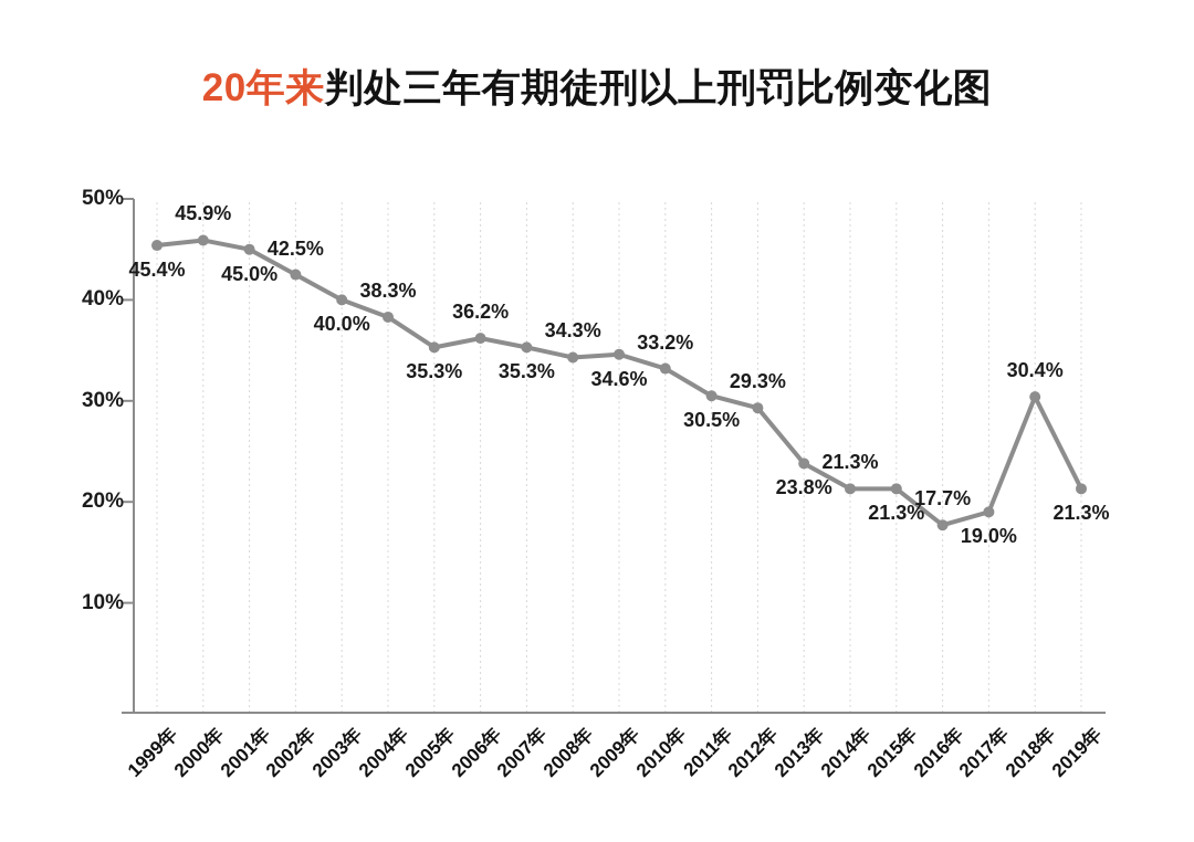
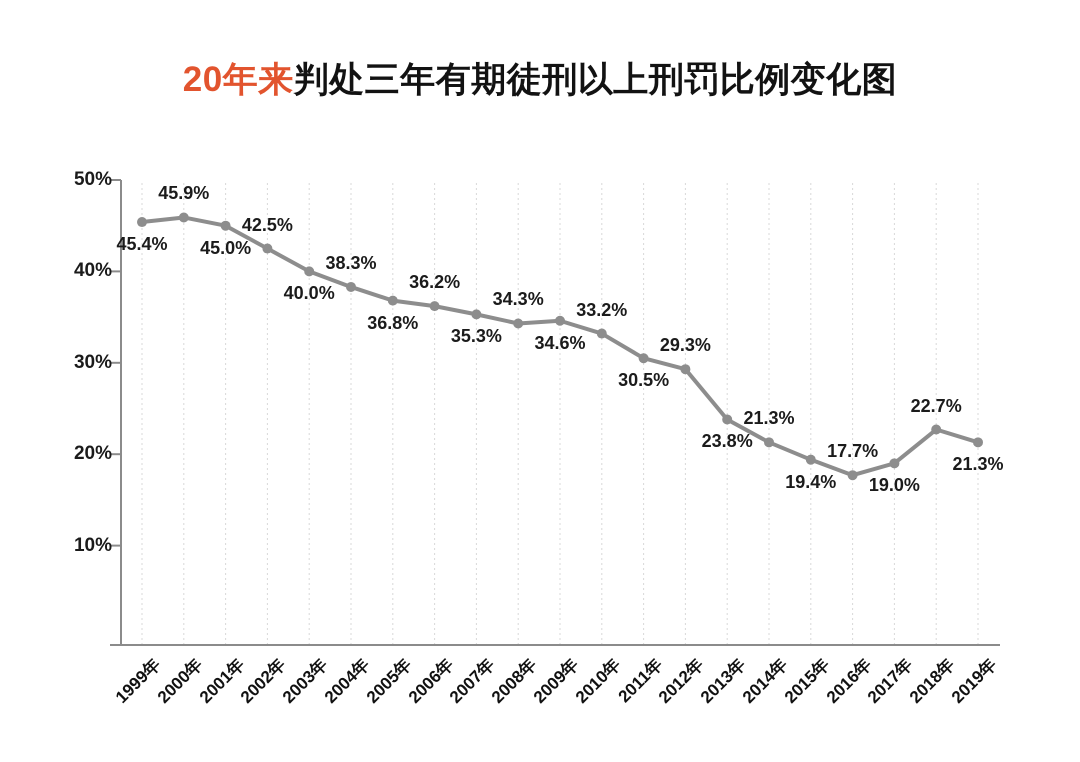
2005年: 35.3% -> 36.8%
2015年: 21.3% -> 19.4%
2018年: 30.4% -> 22.7%
